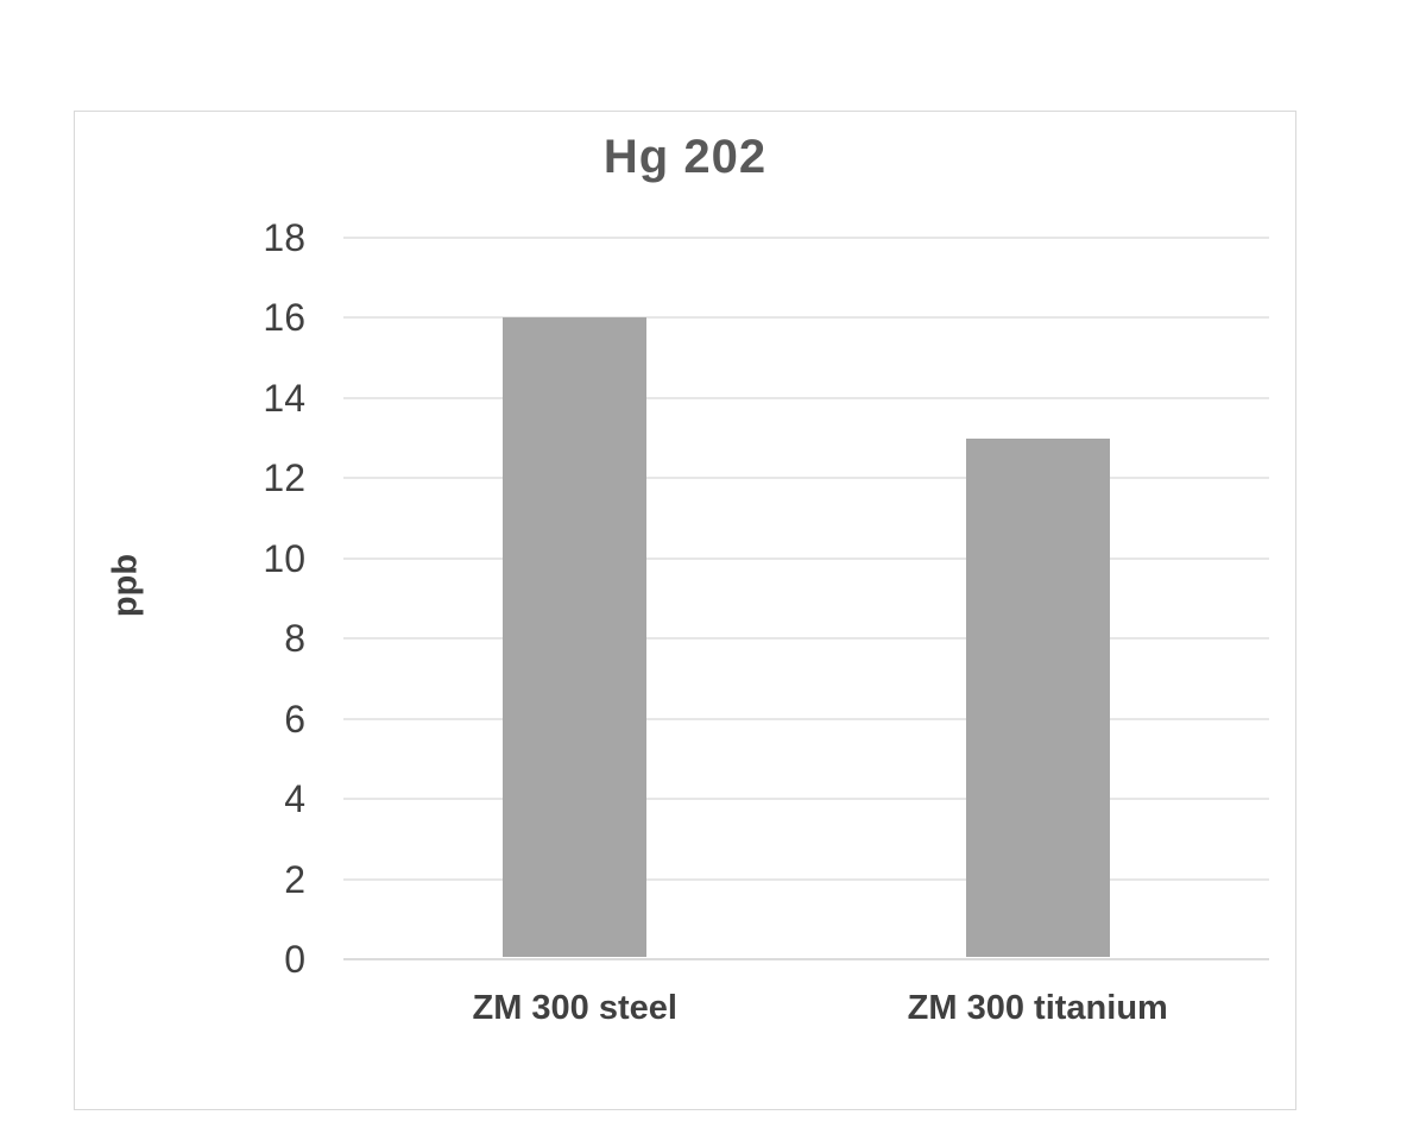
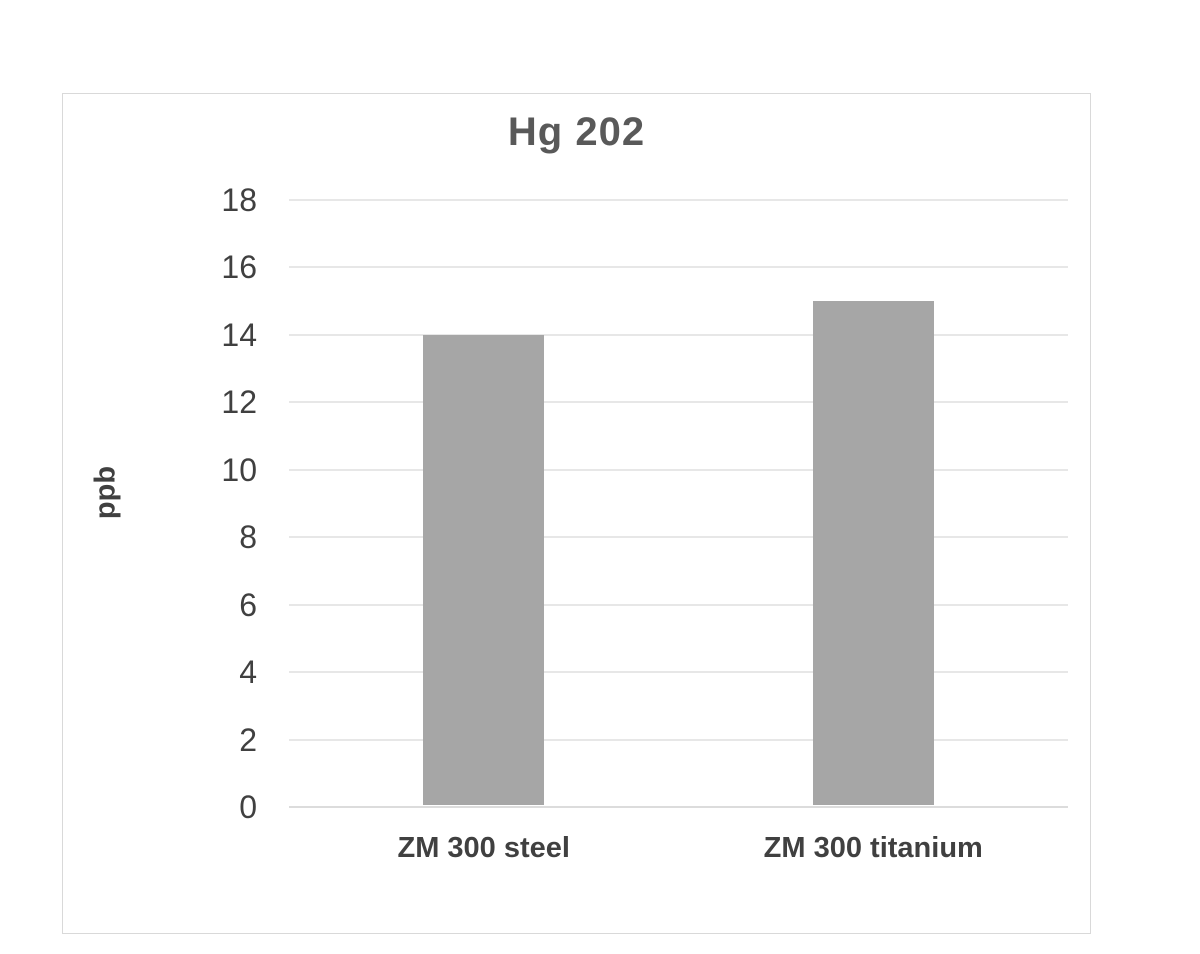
ZM 300 steel: 16 -> 14
ZM 300 titanium: 13 -> 15
